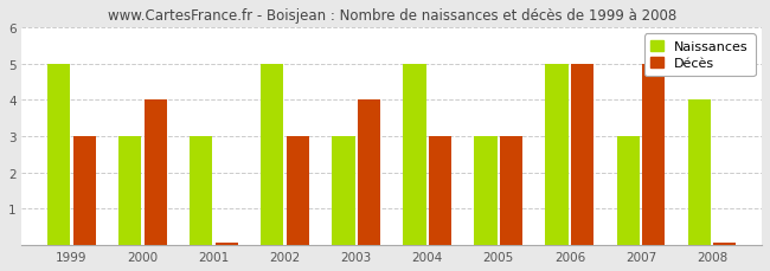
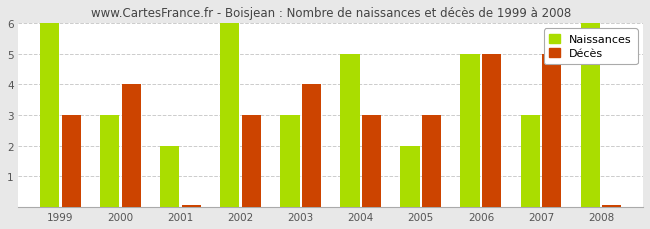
Naissances/1999: 5 -> 6
Naissances/2001: 3 -> 2
Naissances/2002: 5 -> 6
Naissances/2005: 3 -> 2
Naissances/2008: 4 -> 6
